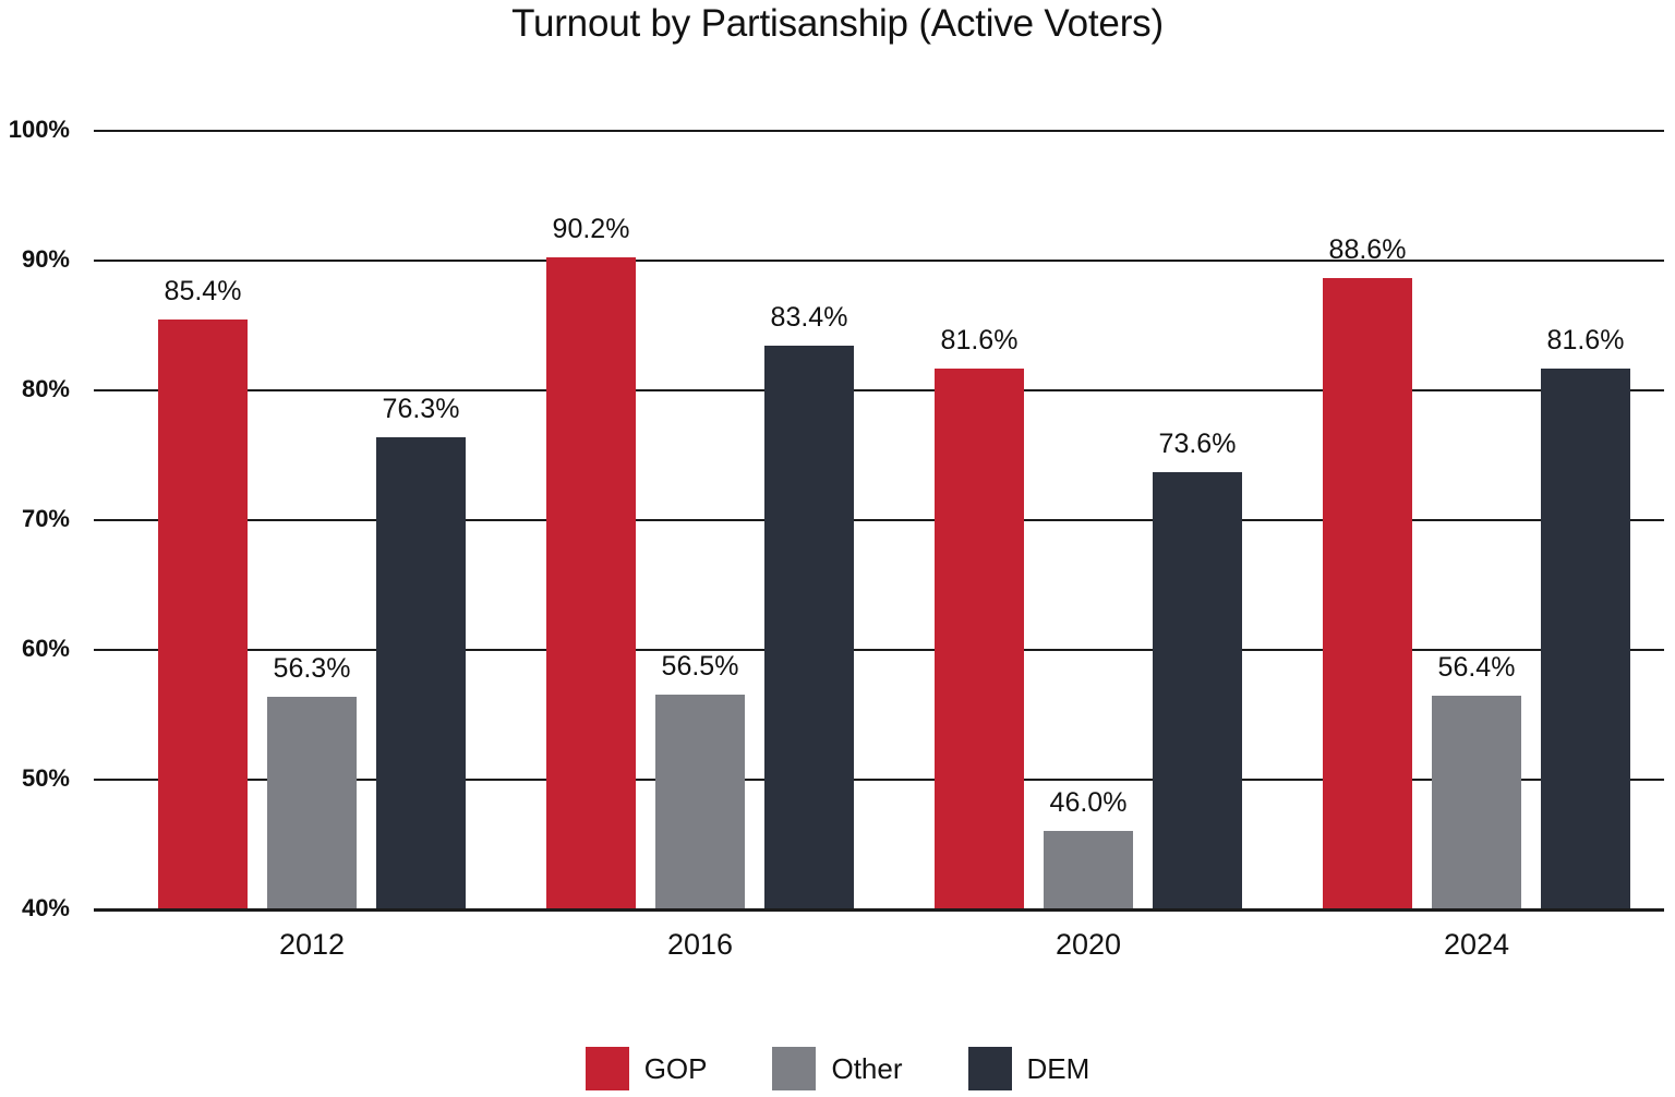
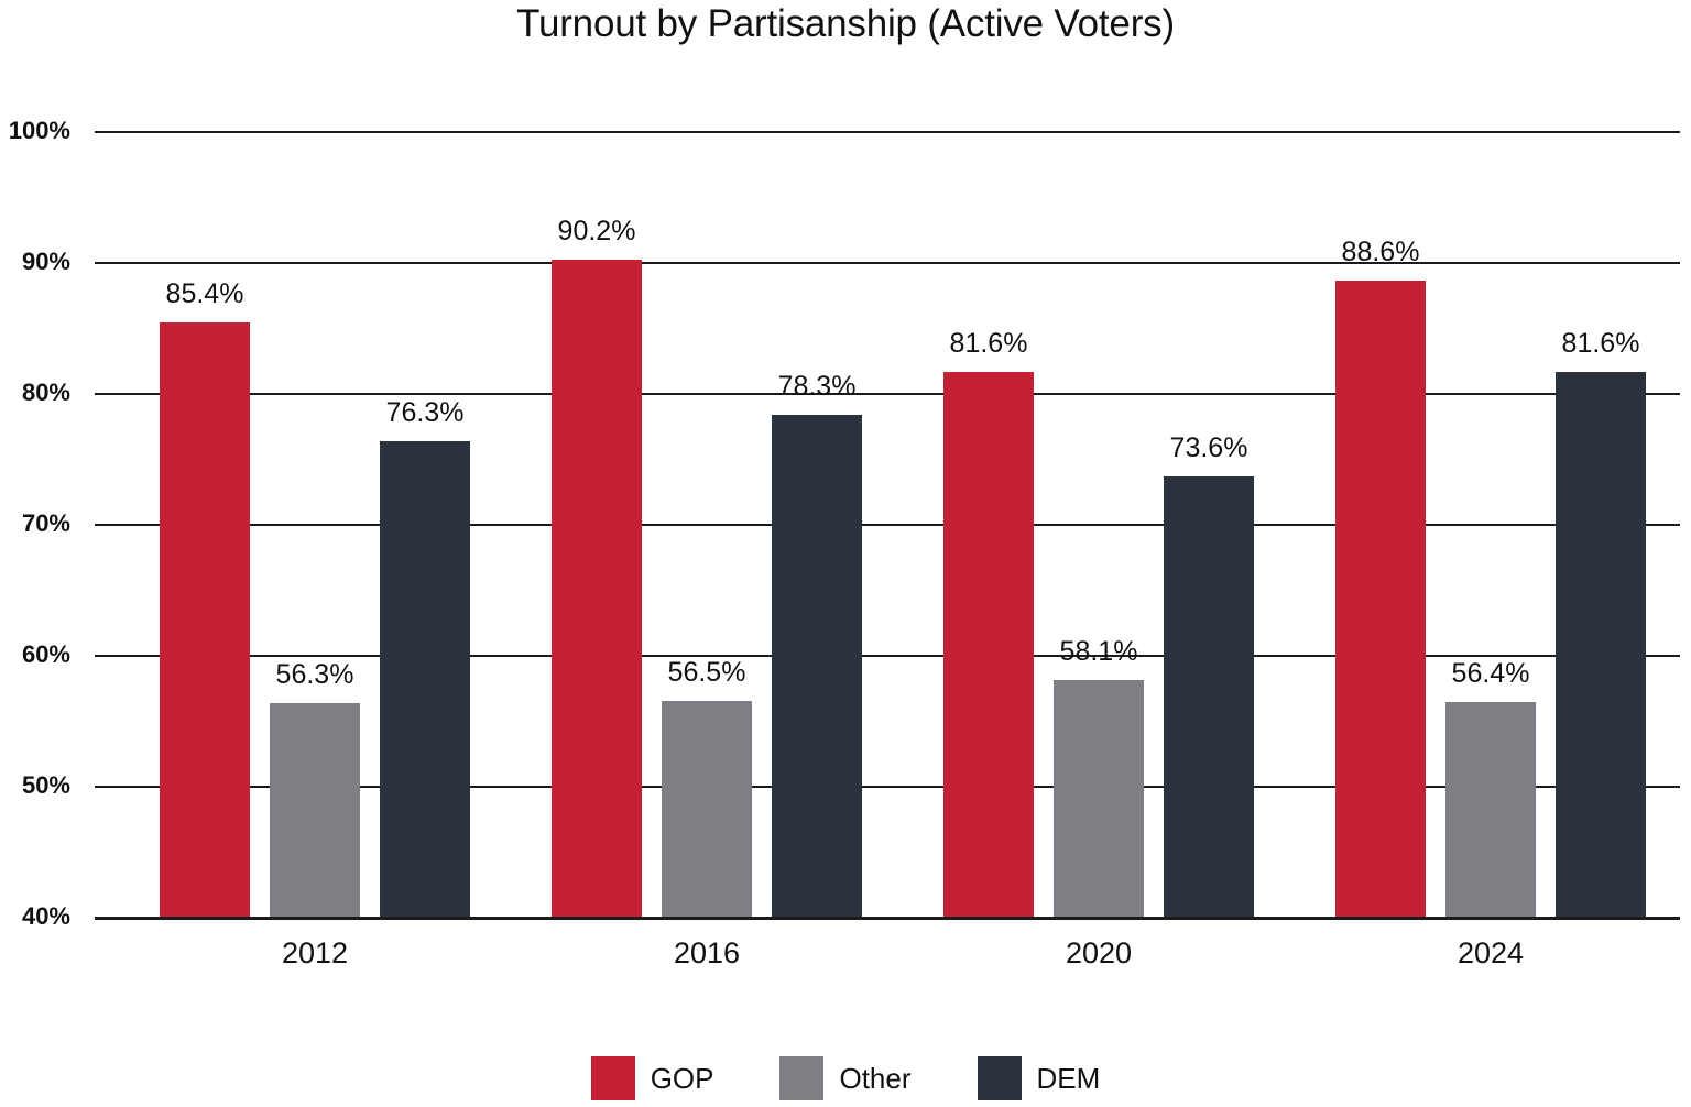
DEM/2016: 83.4% -> 78.3%
Other/2020: 46.0% -> 58.1%
